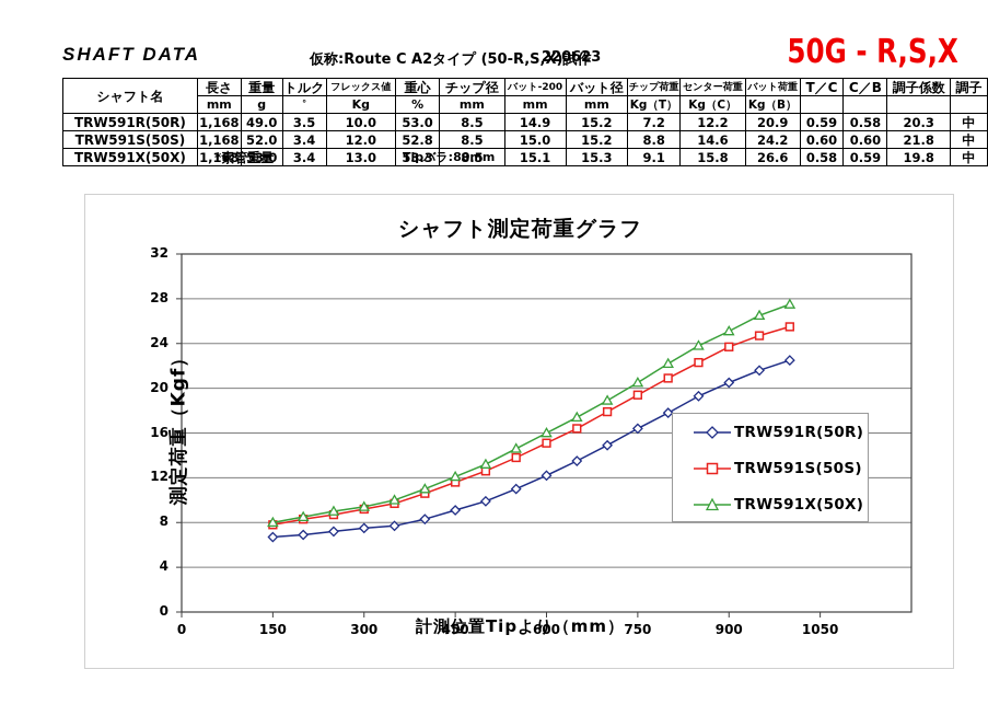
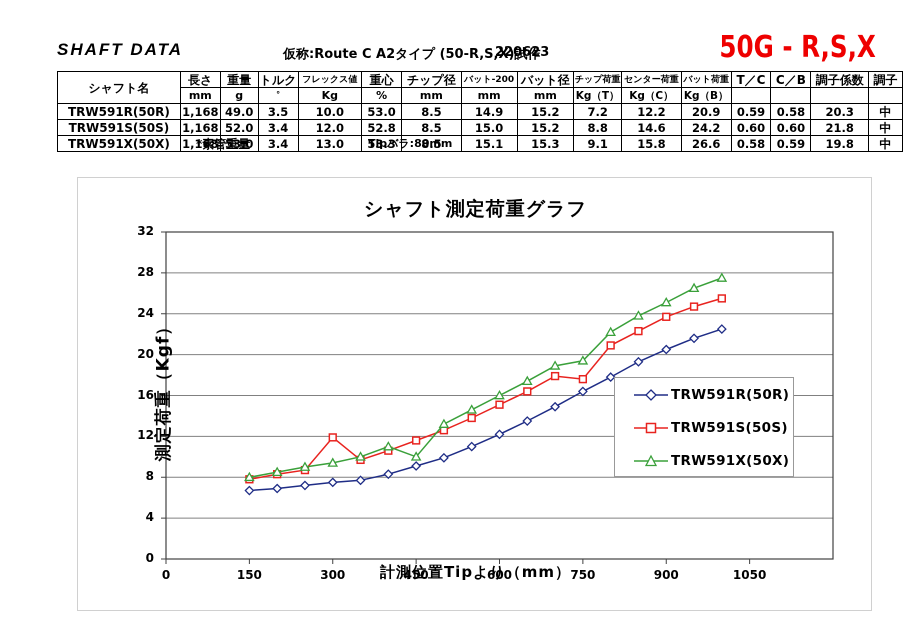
TRW591S(50S)/300: 9.2 -> 11.9
TRW591X(50X)/450: 12.1 -> 10.0
TRW591S(50S)/750: 19.4 -> 17.6
TRW591X(50X)/750: 20.5 -> 19.4
